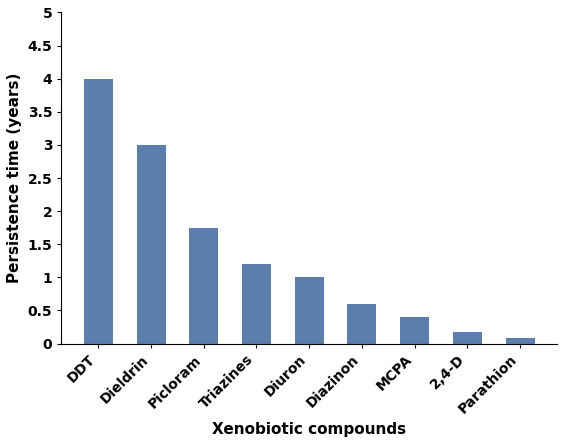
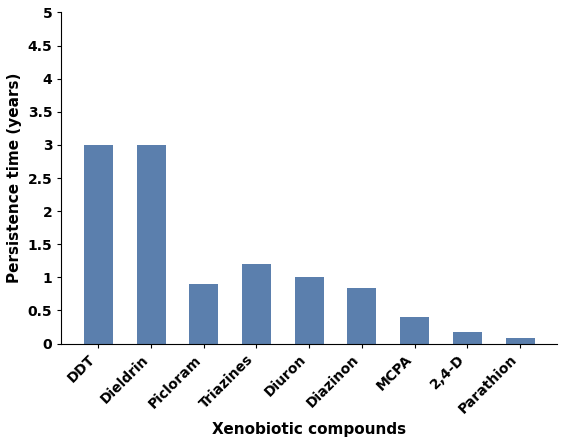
DDT: 4.00 -> 3.00
Picloram: 1.75 -> 0.90
Diazinon: 0.60 -> 0.84
